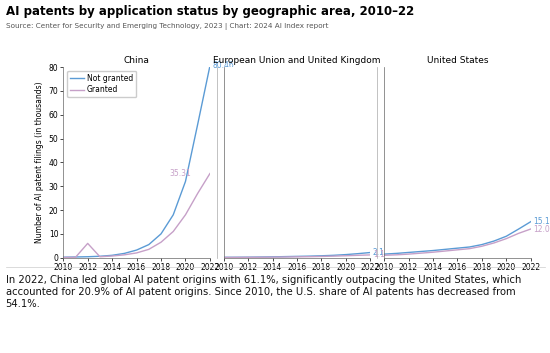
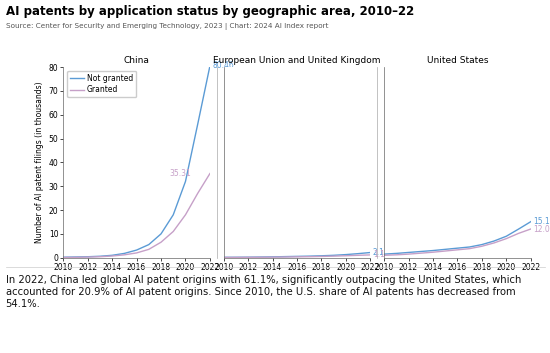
China/Granted/2012: 6.0 -> 0.2
